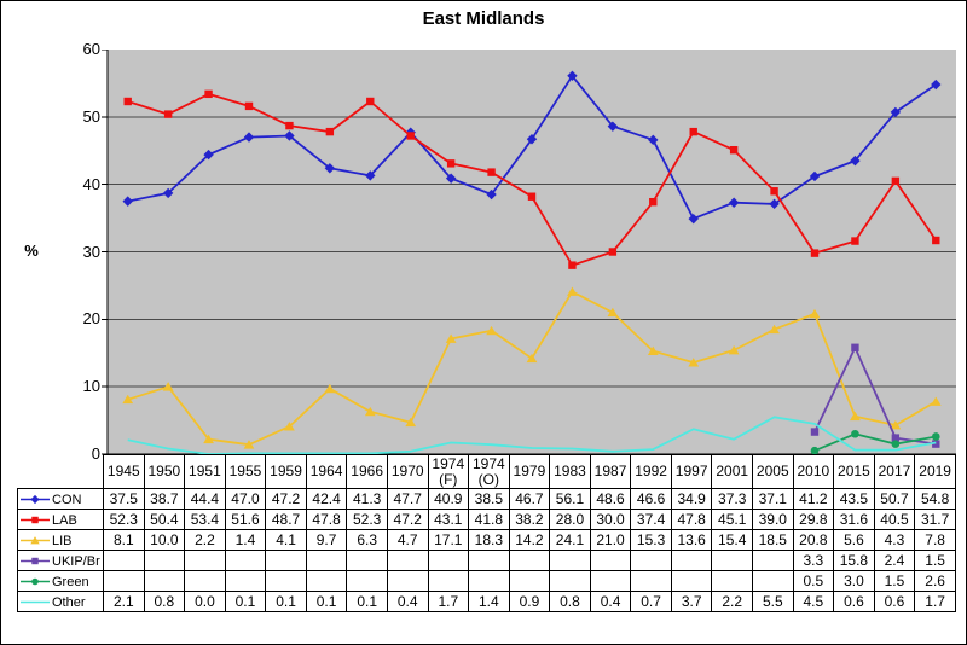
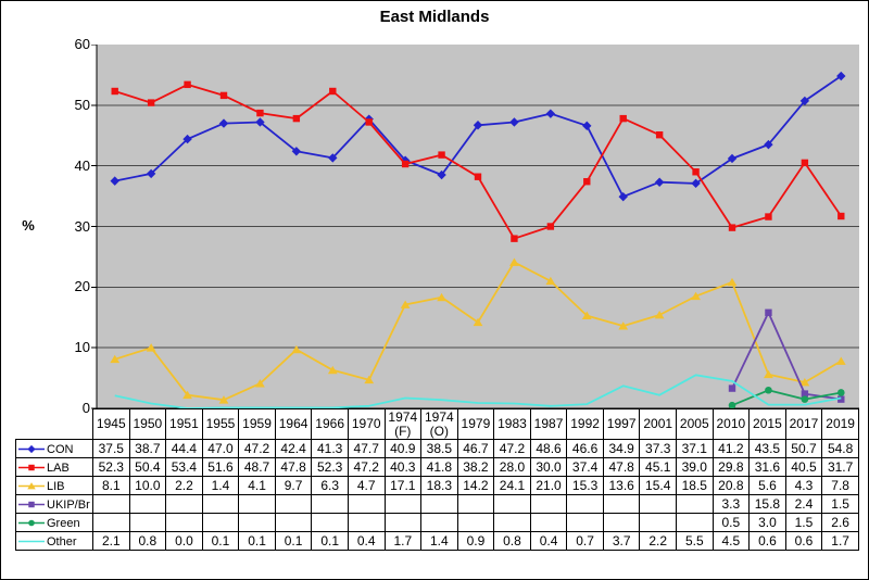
LAB/1974 (F): 43.1 -> 40.3
CON/1983: 56.1 -> 47.2
